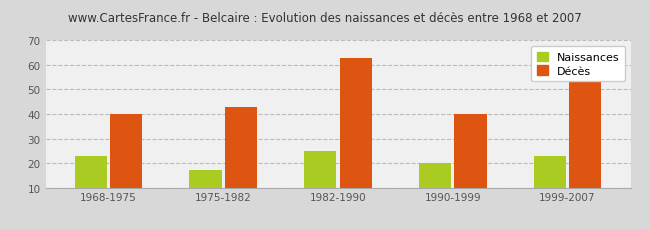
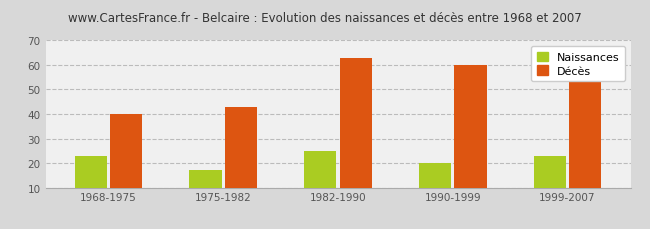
Décès/1990-1999: 40 -> 60
